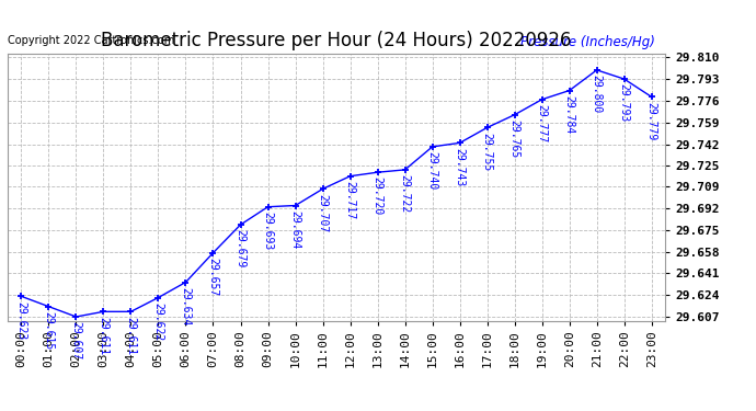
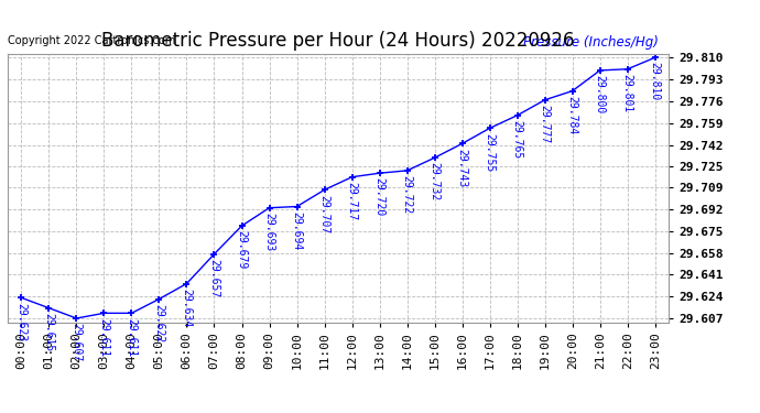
15:00: 29.740 -> 29.732
22:00: 29.793 -> 29.801
23:00: 29.779 -> 29.810
